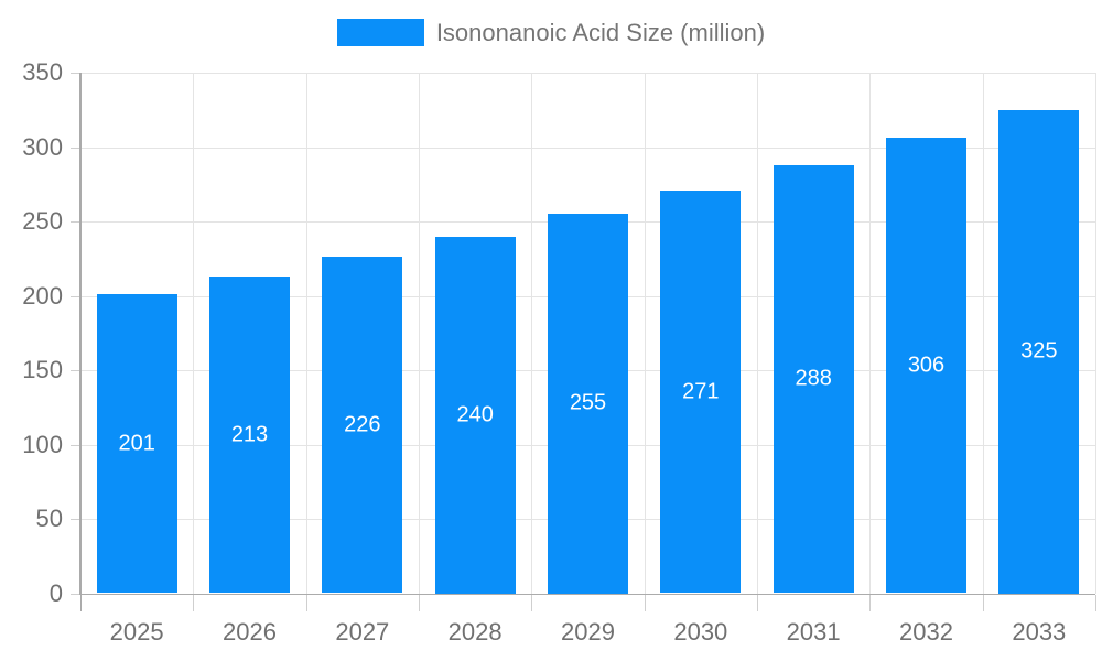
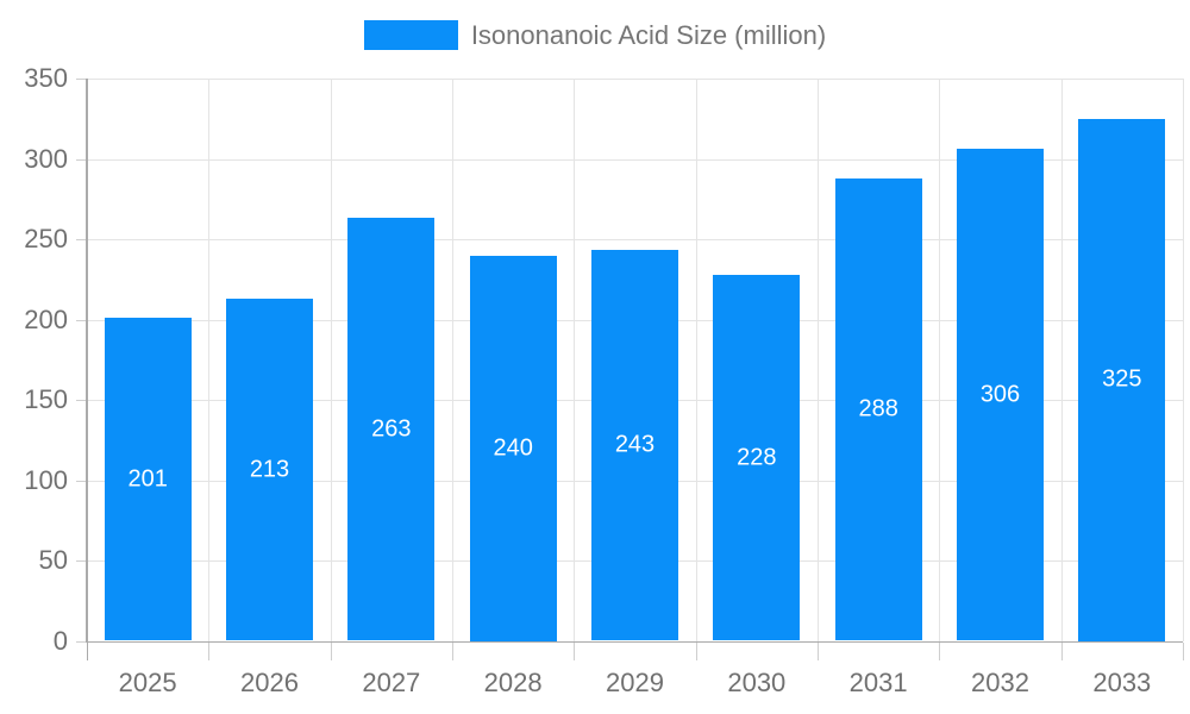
2027: 226 -> 263
2029: 255 -> 243
2030: 271 -> 228
